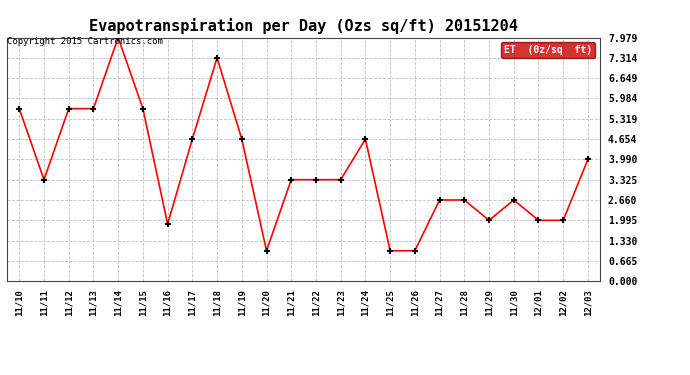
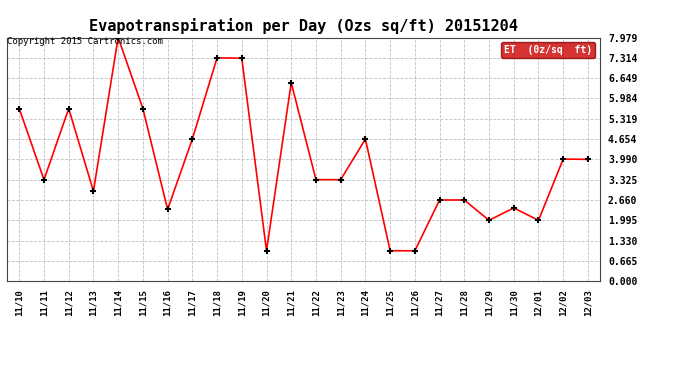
11/13: 5.65 -> 2.95
11/16: 1.87 -> 2.35
11/19: 4.65 -> 7.30
11/21: 3.33 -> 6.50
11/30: 2.66 -> 2.40
12/02: 2.00 -> 4.00
